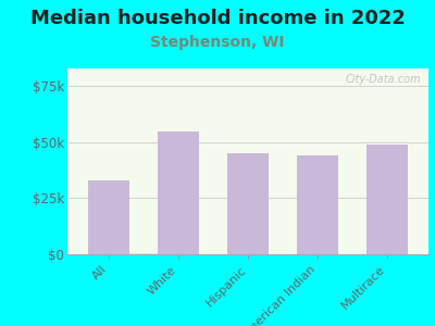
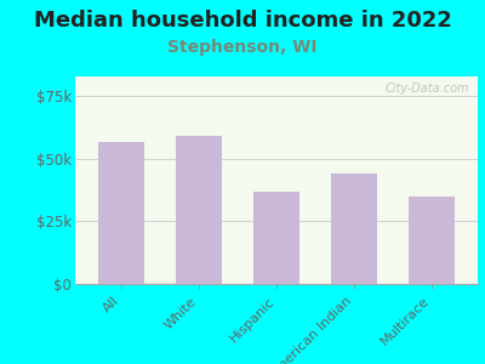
All: $33k -> $57k
White: $55k -> $59k
Hispanic: $45k -> $37k
Multirace: $49k -> $35k
